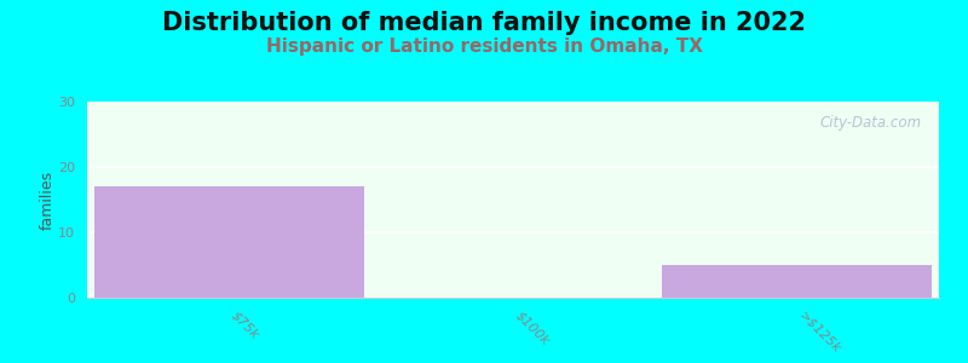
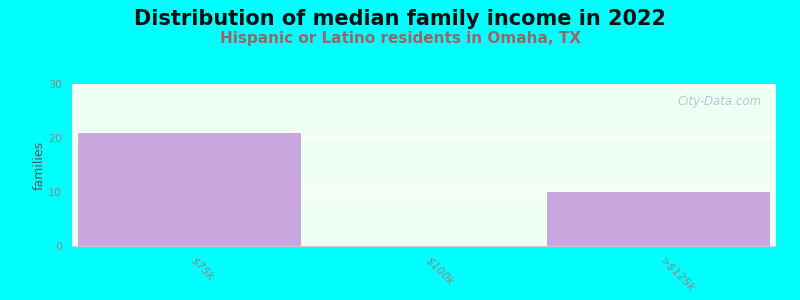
$75k: 17 -> 21
>$125k: 5 -> 10
